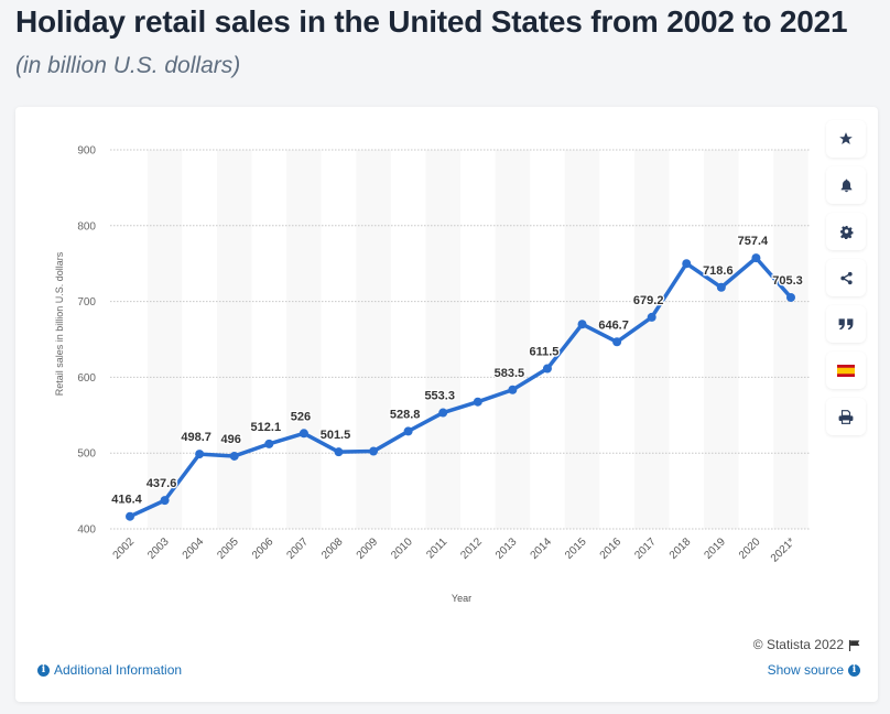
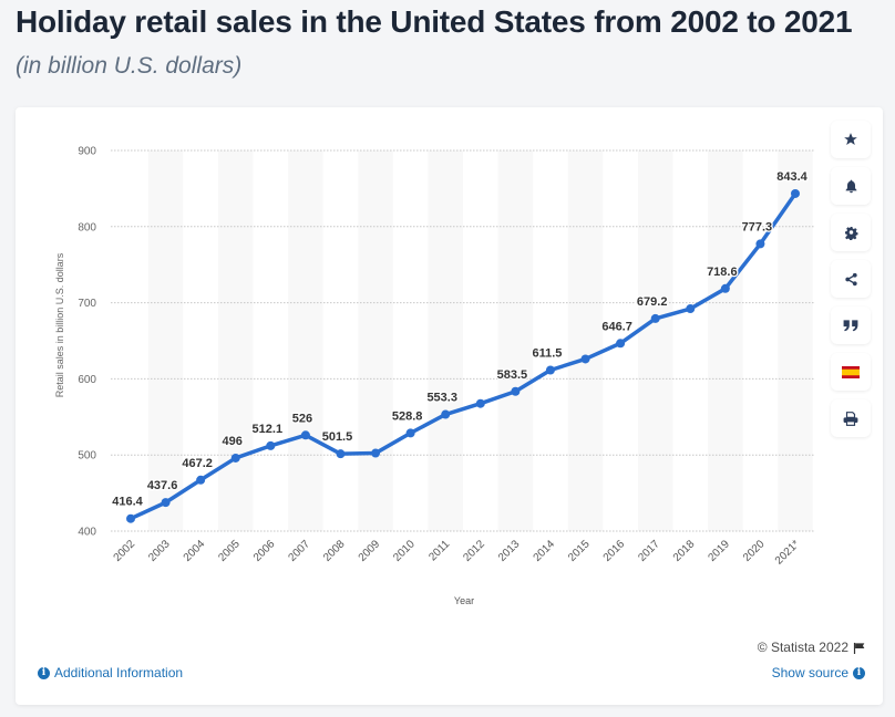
2004: 498.7 -> 467.2
2015: 670 -> 630
2018: 750 -> 690
2020: 757.4 -> 777.3
2021*: 705.3 -> 843.4
